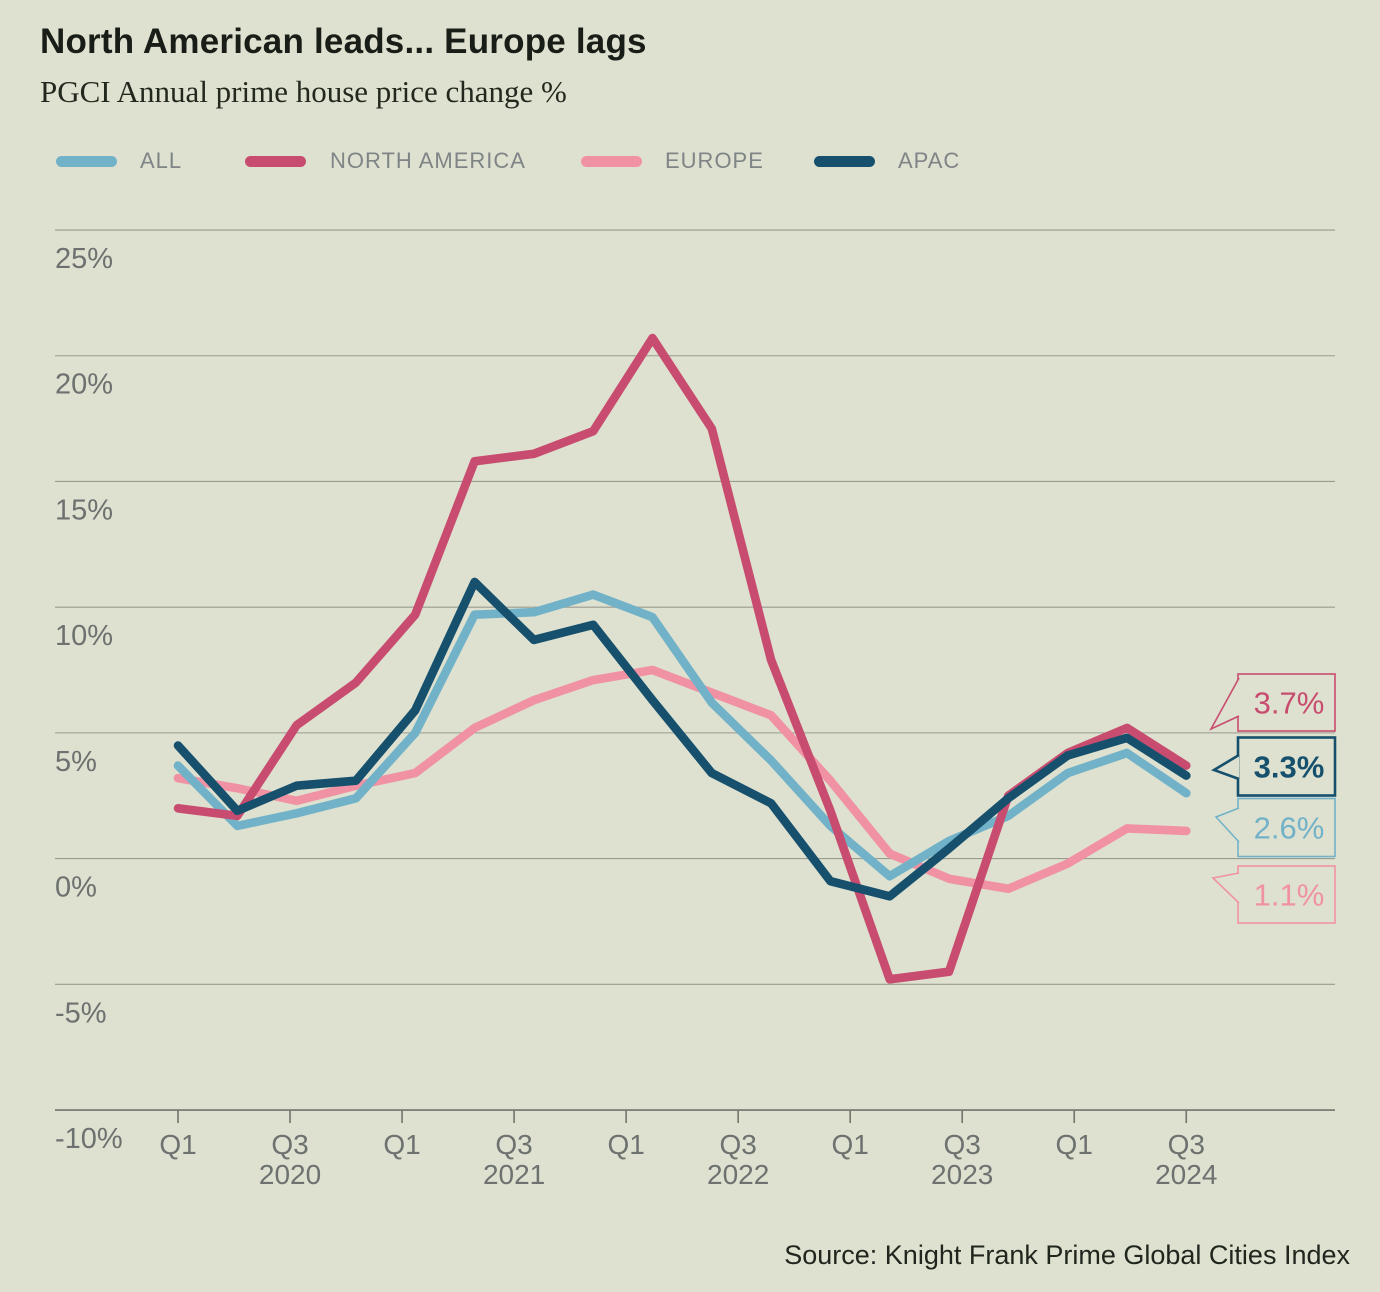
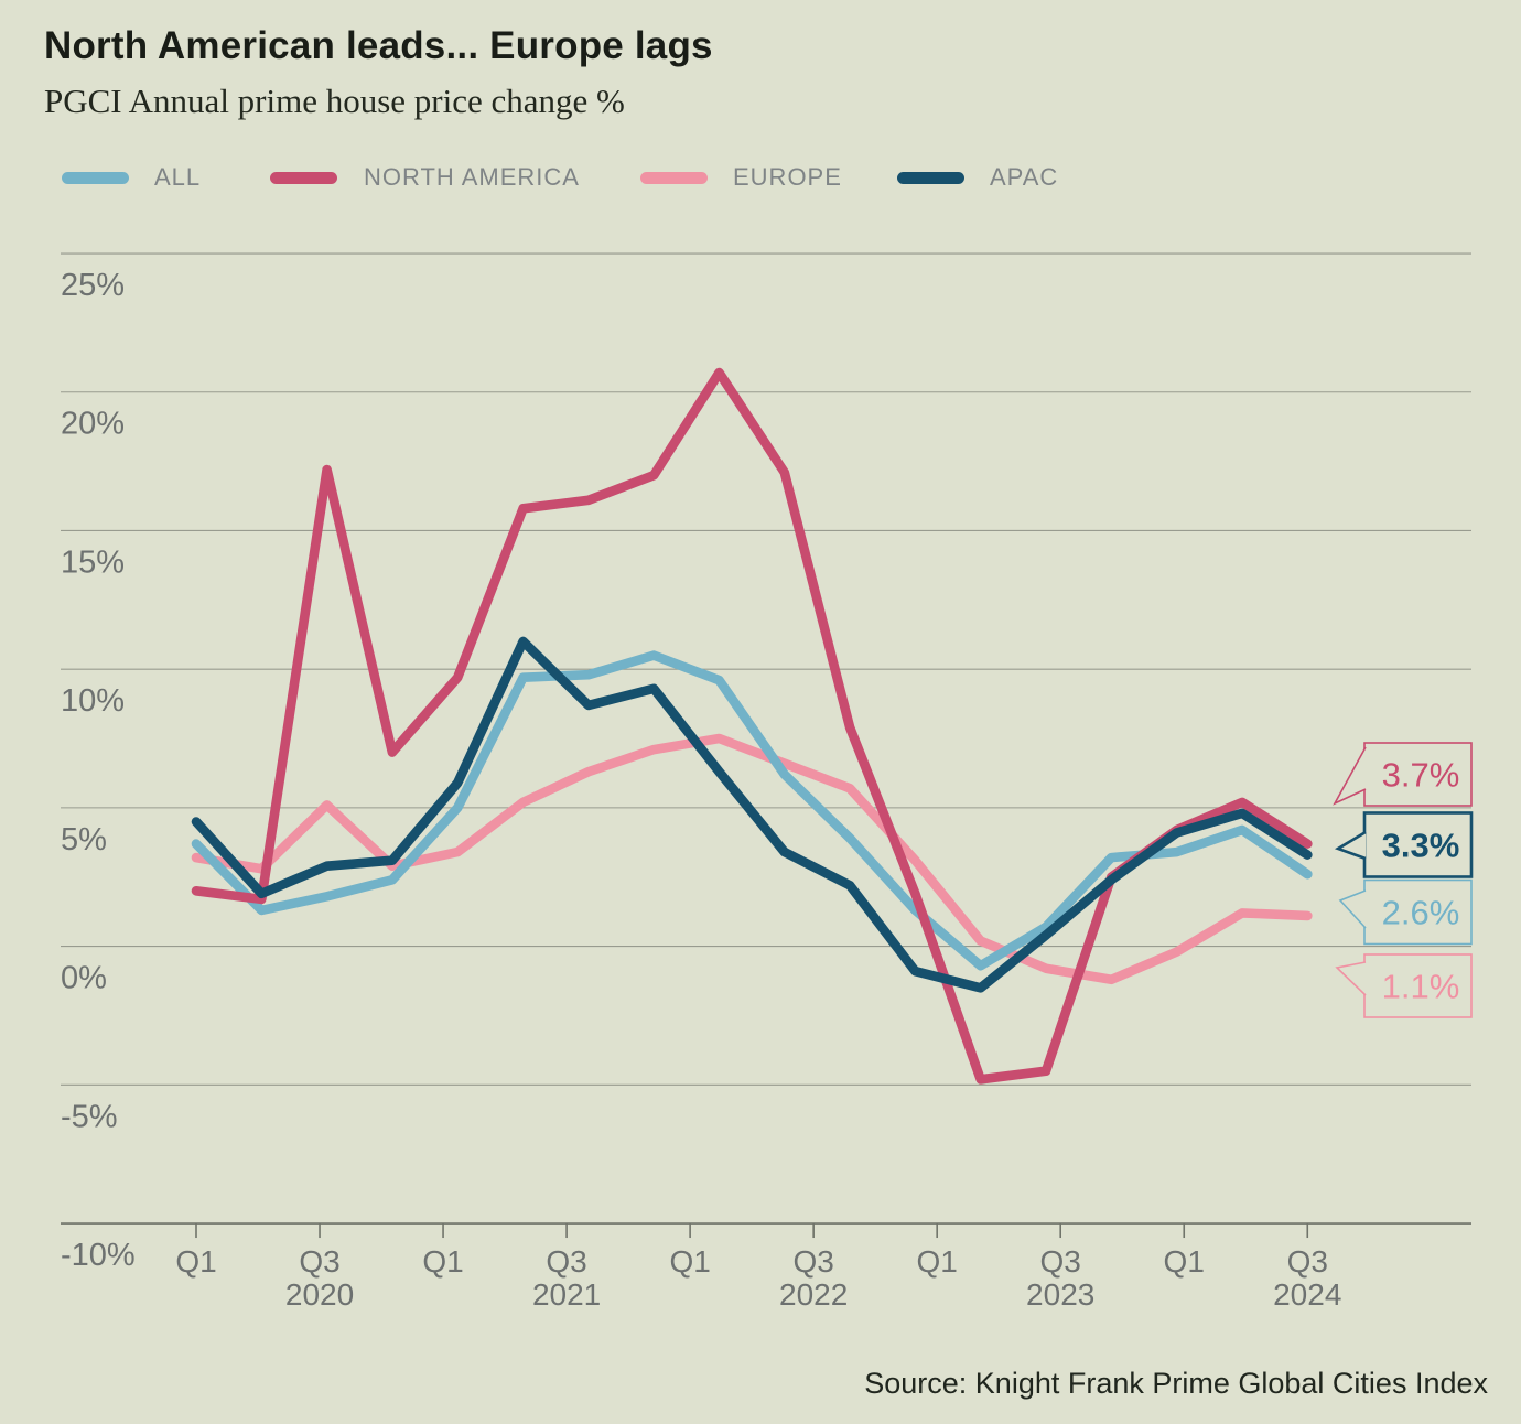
EUROPE/Q3 2020: 2.3% -> 5.1%
NORTH AMERICA/Q3 2020: 5.3% -> 17.2%
ALL/Q3 2023: 1.7% -> 3.2%
